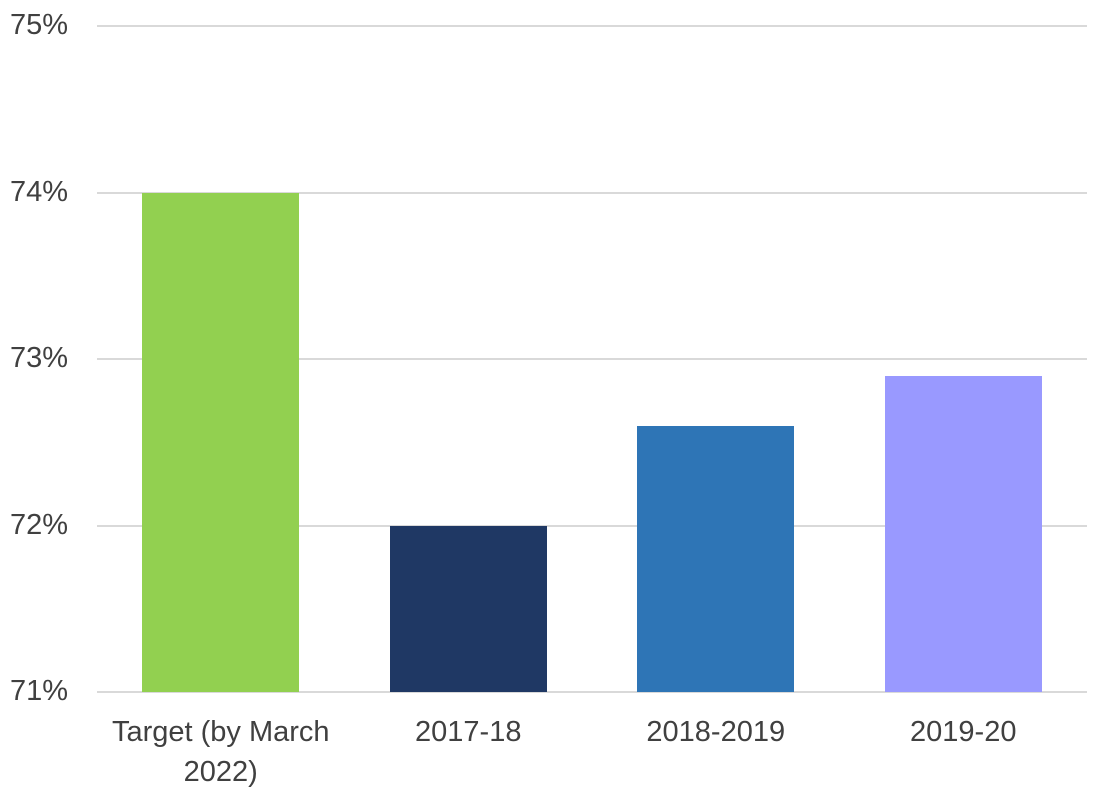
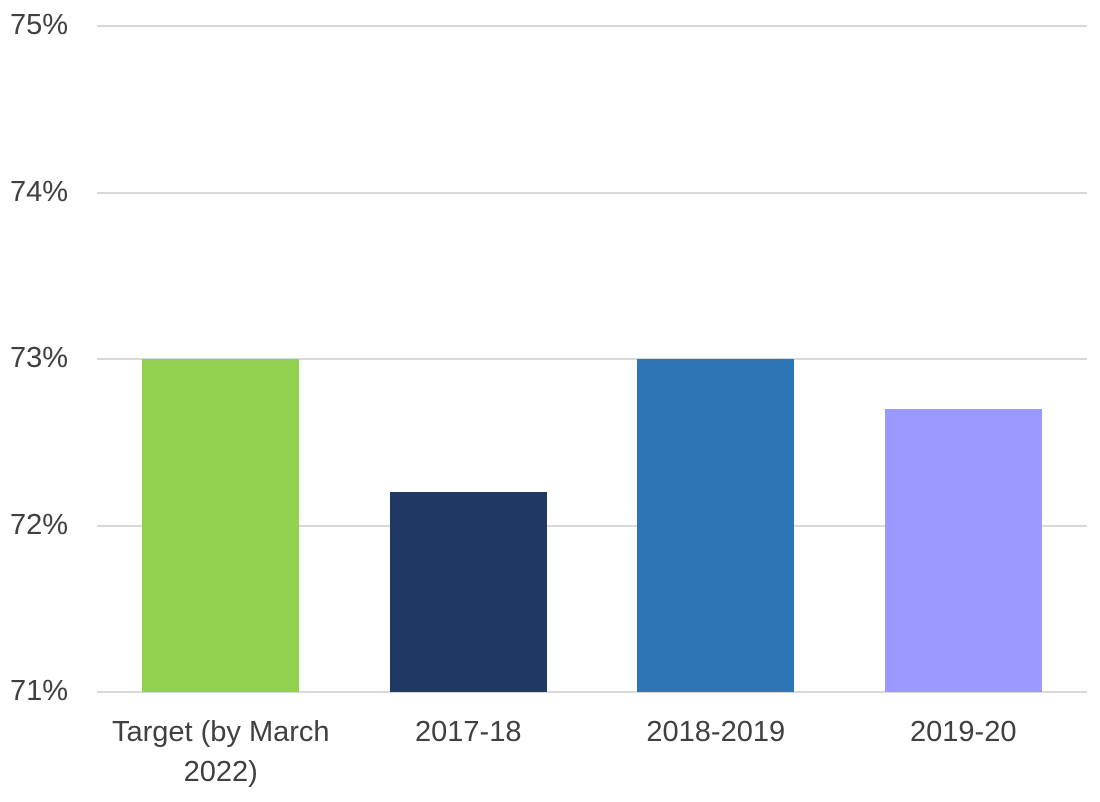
Target (by March 2022): 74.0% -> 73.0%
2017-18: 72.0% -> 72.2%
2018-2019: 72.6% -> 73.0%
2019-20: 72.9% -> 72.7%
